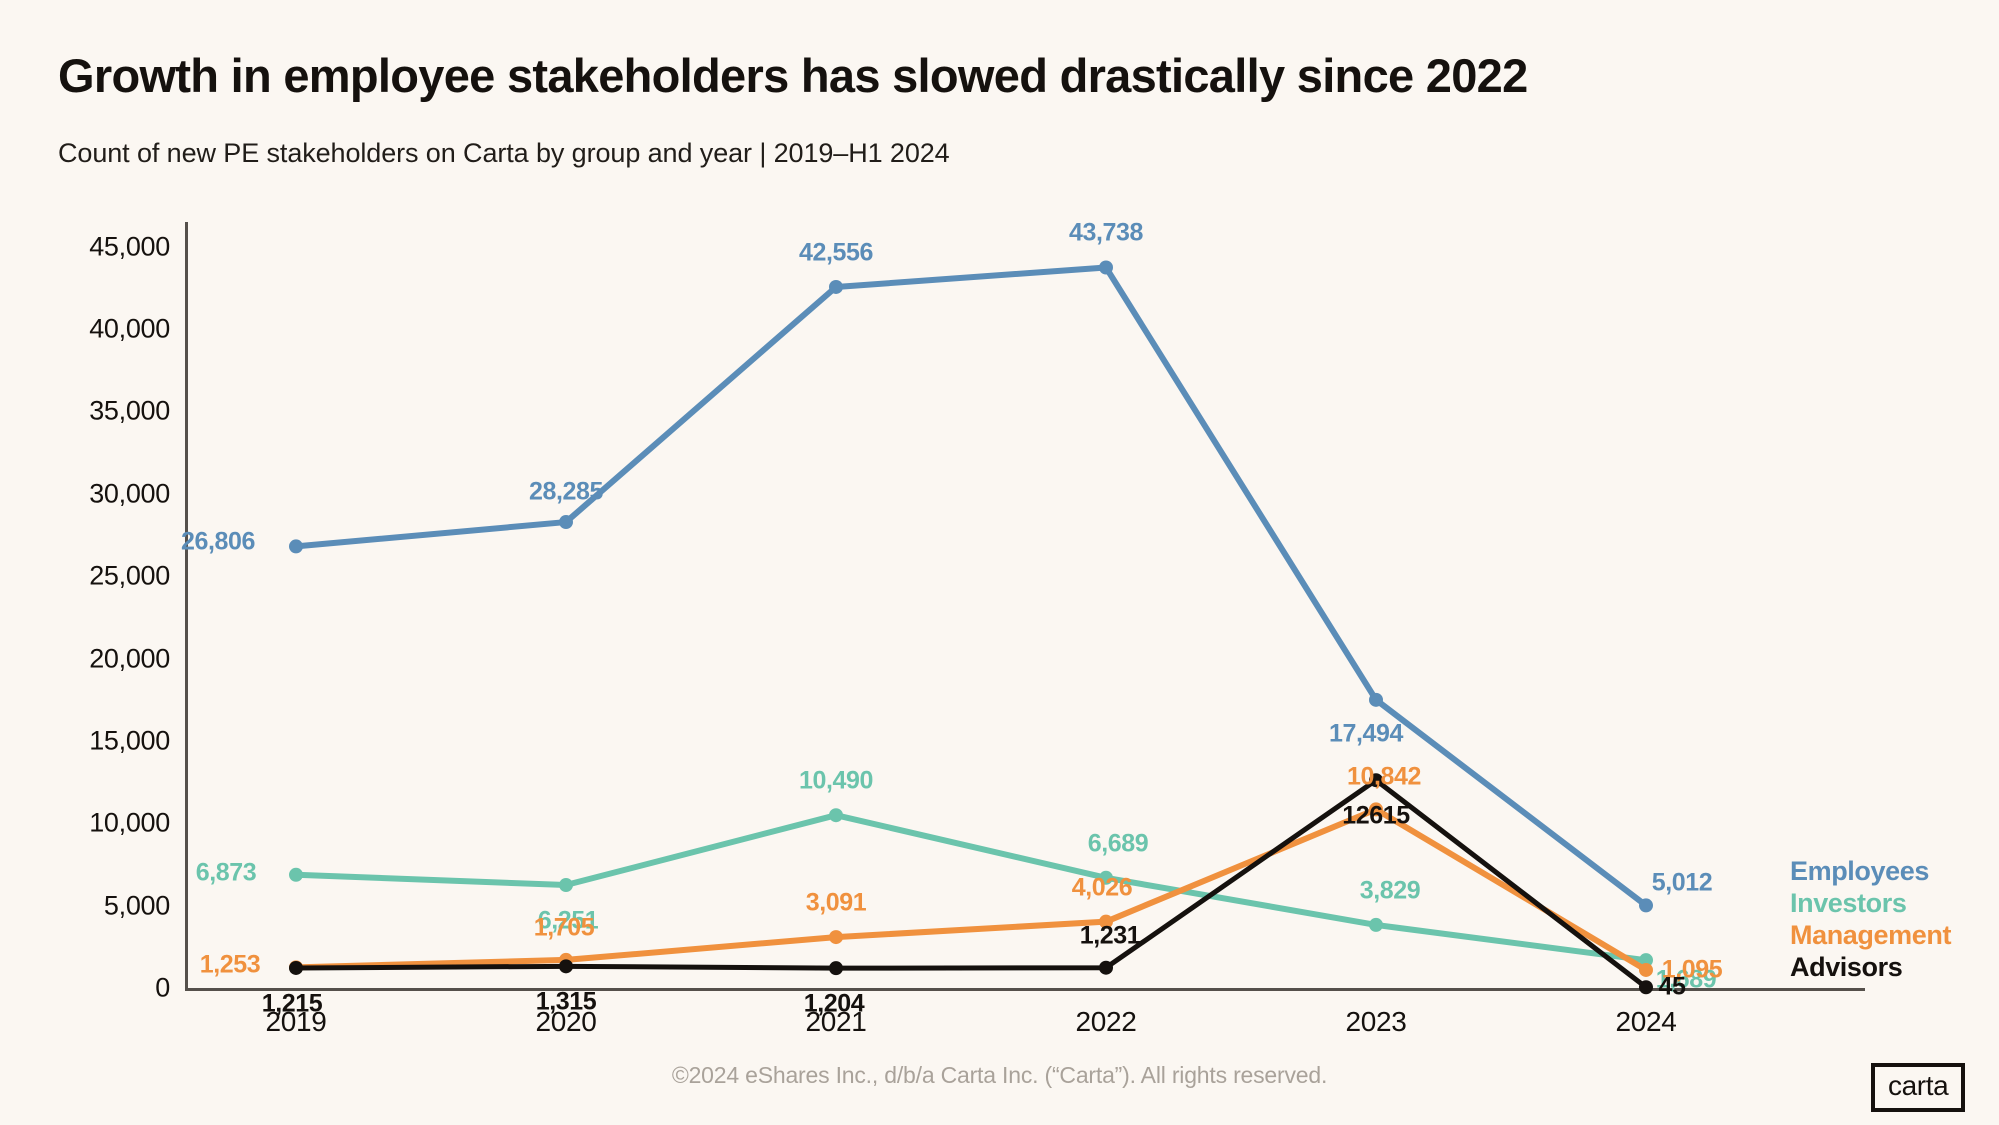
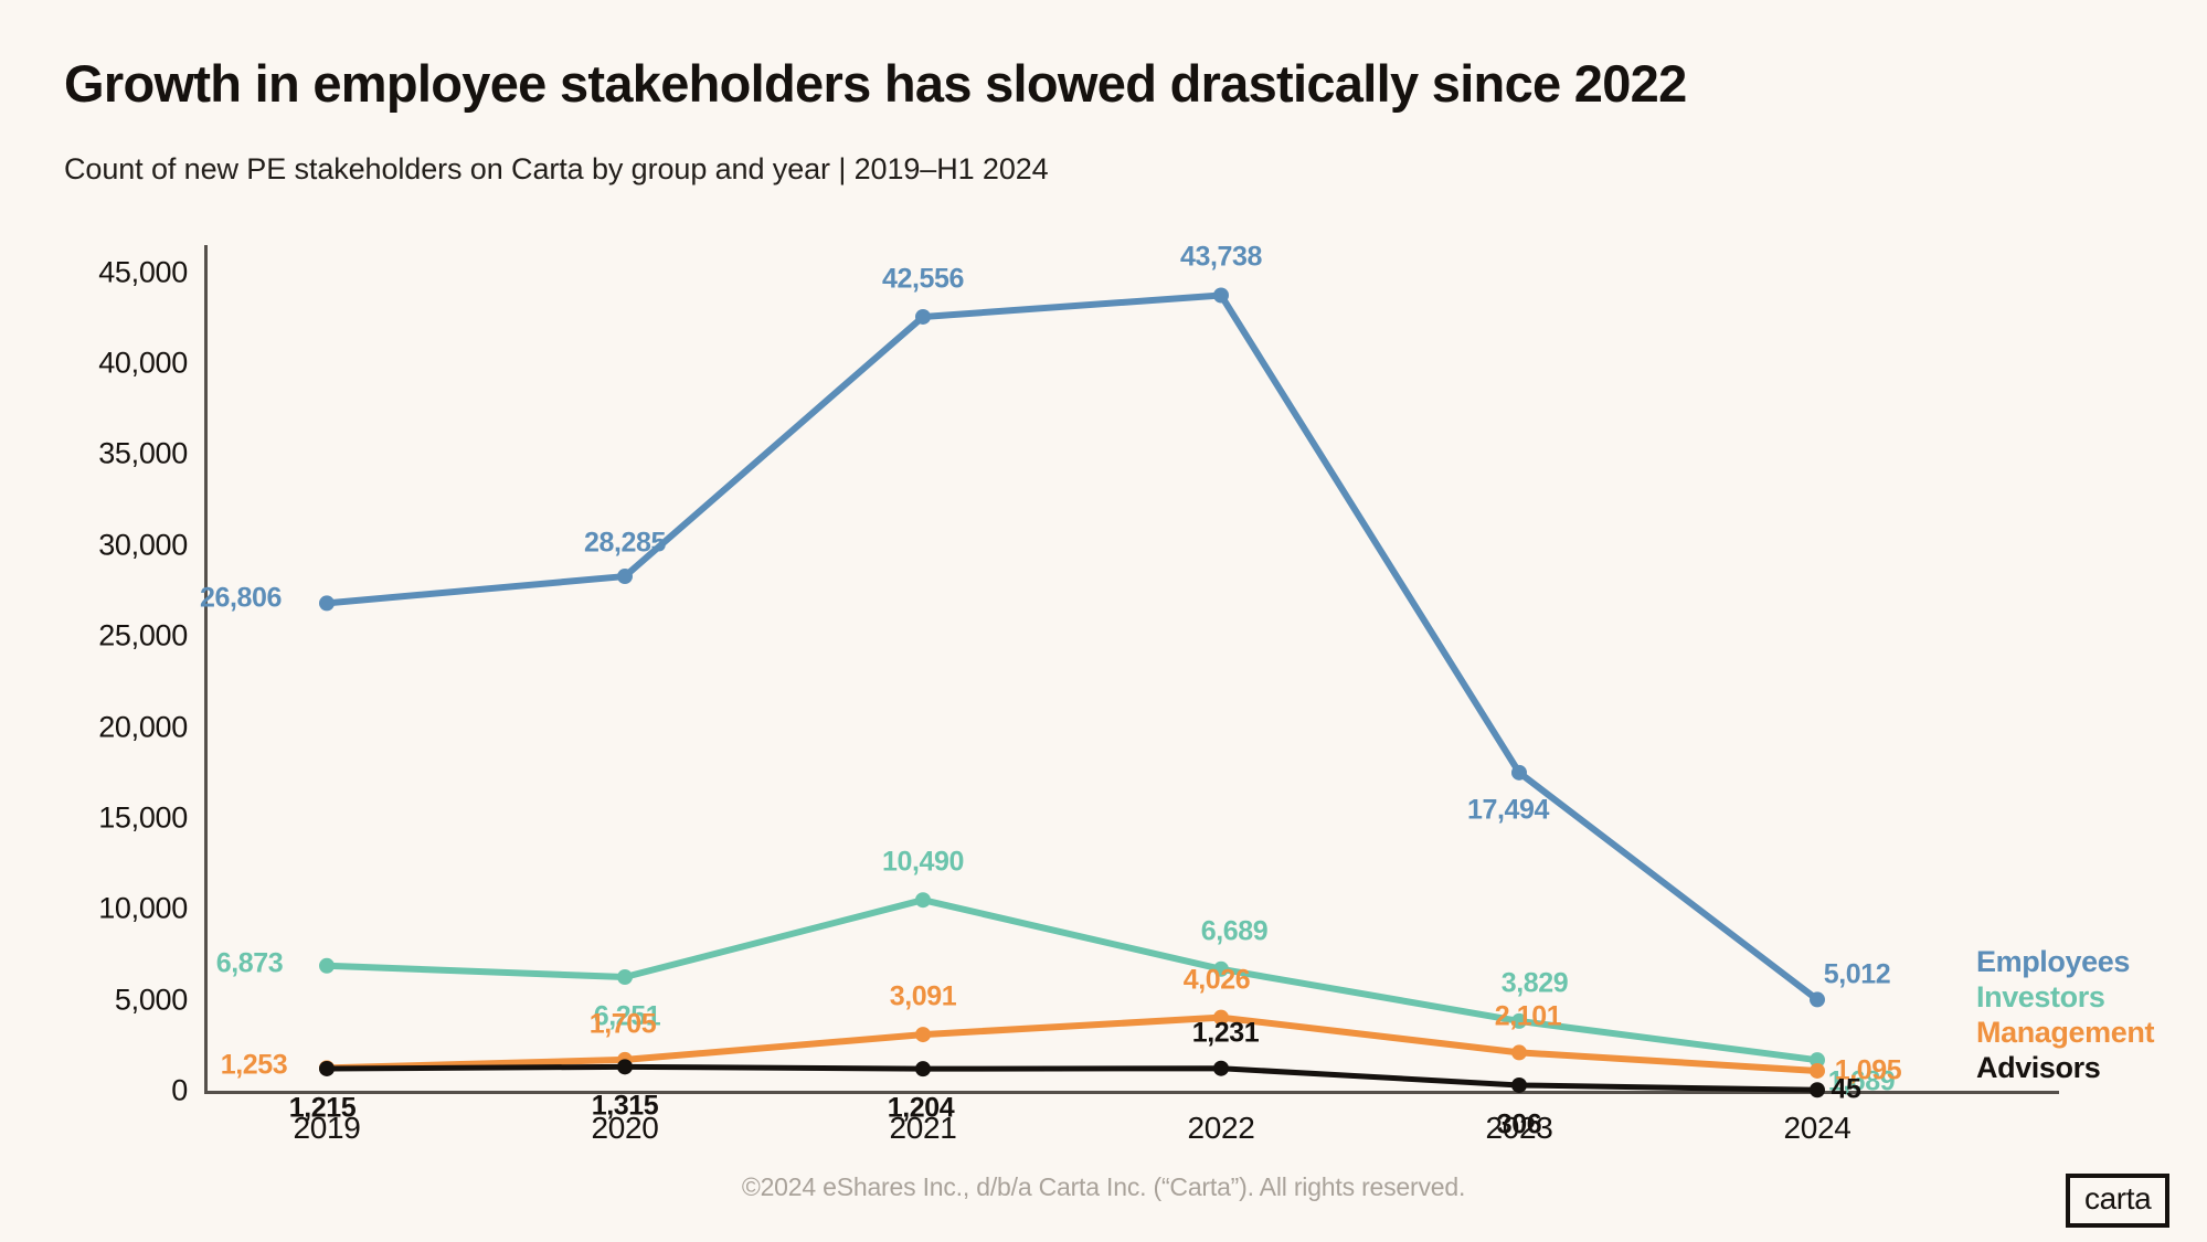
Management/2023: 10,842 -> 2,101
Advisors/2023: 12615 -> 306
